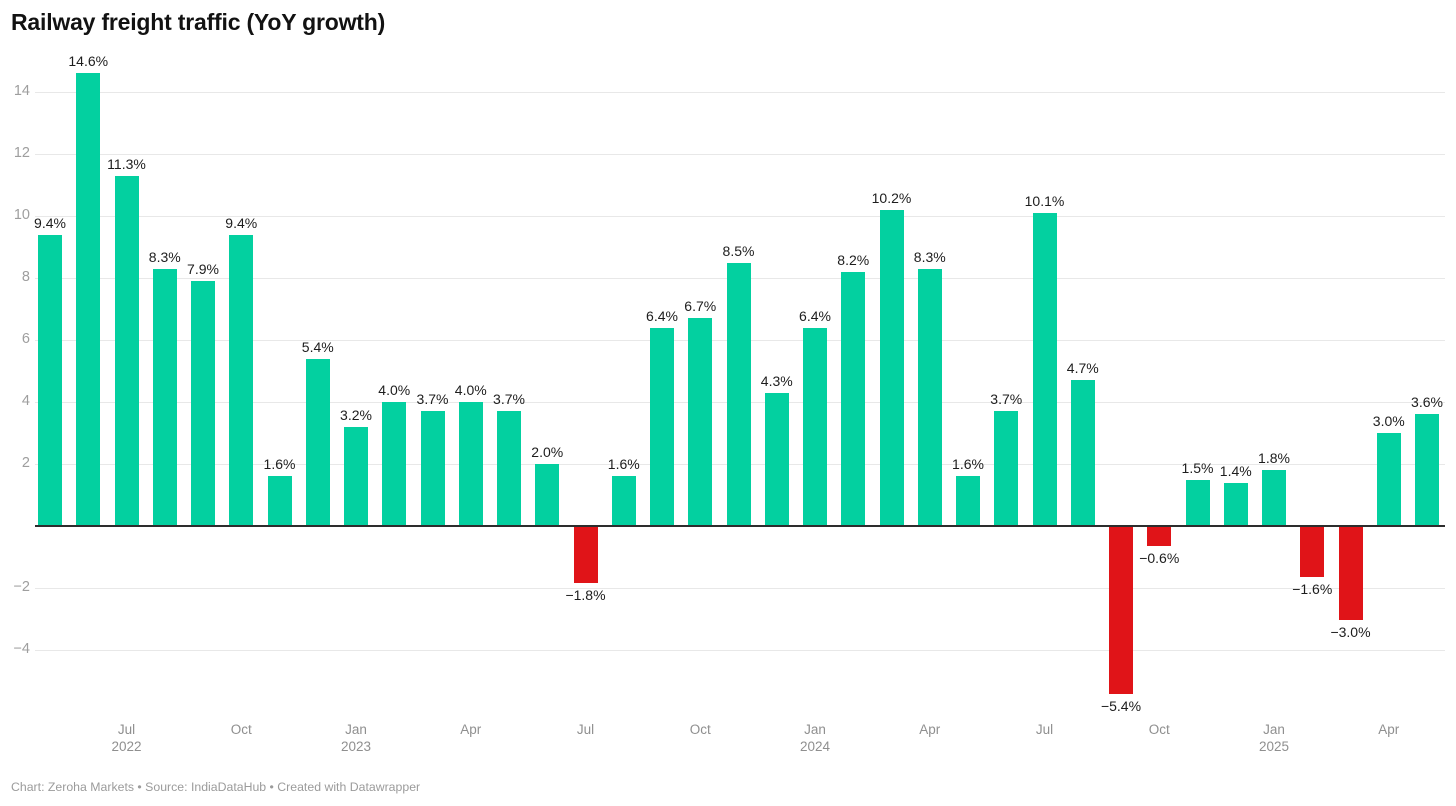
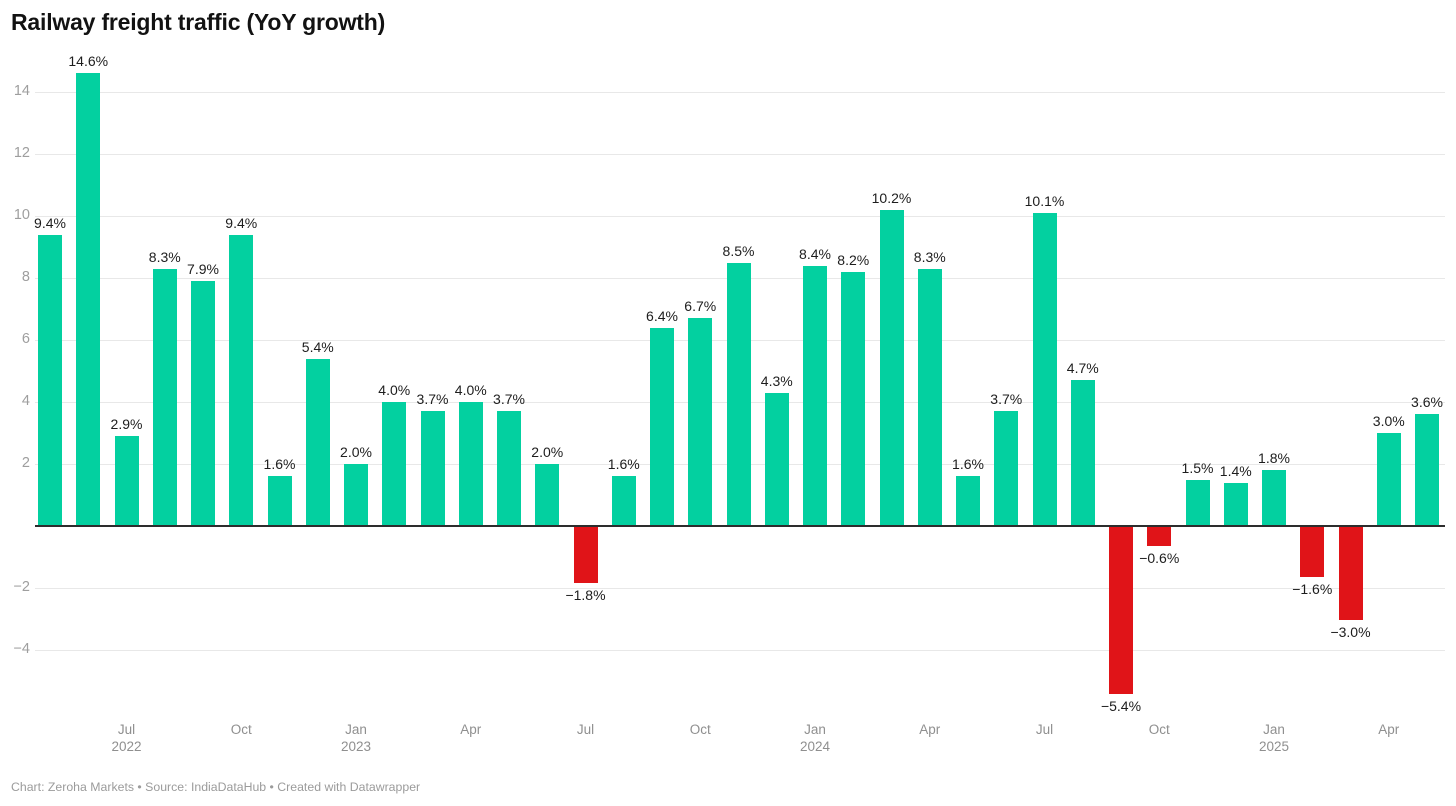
Jul 2022: 11.3% -> 2.9%
Jan 2023: 3.2% -> 2.0%
Jan 2024: 6.4% -> 8.4%
